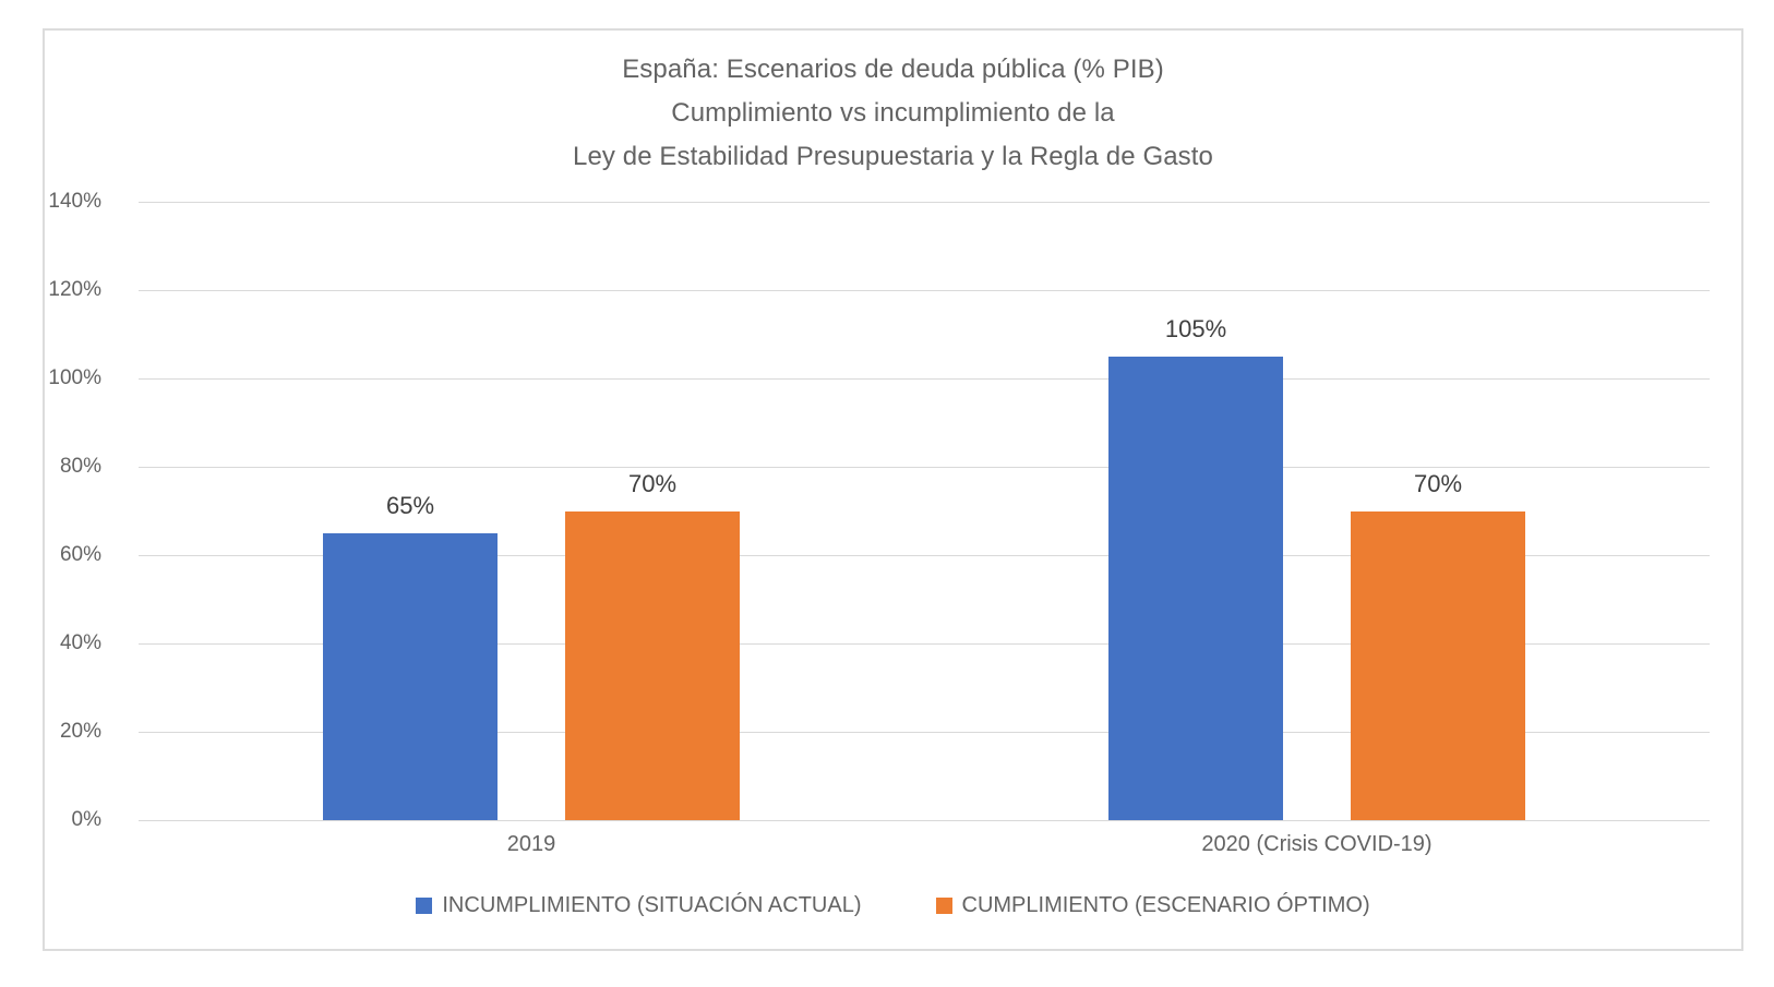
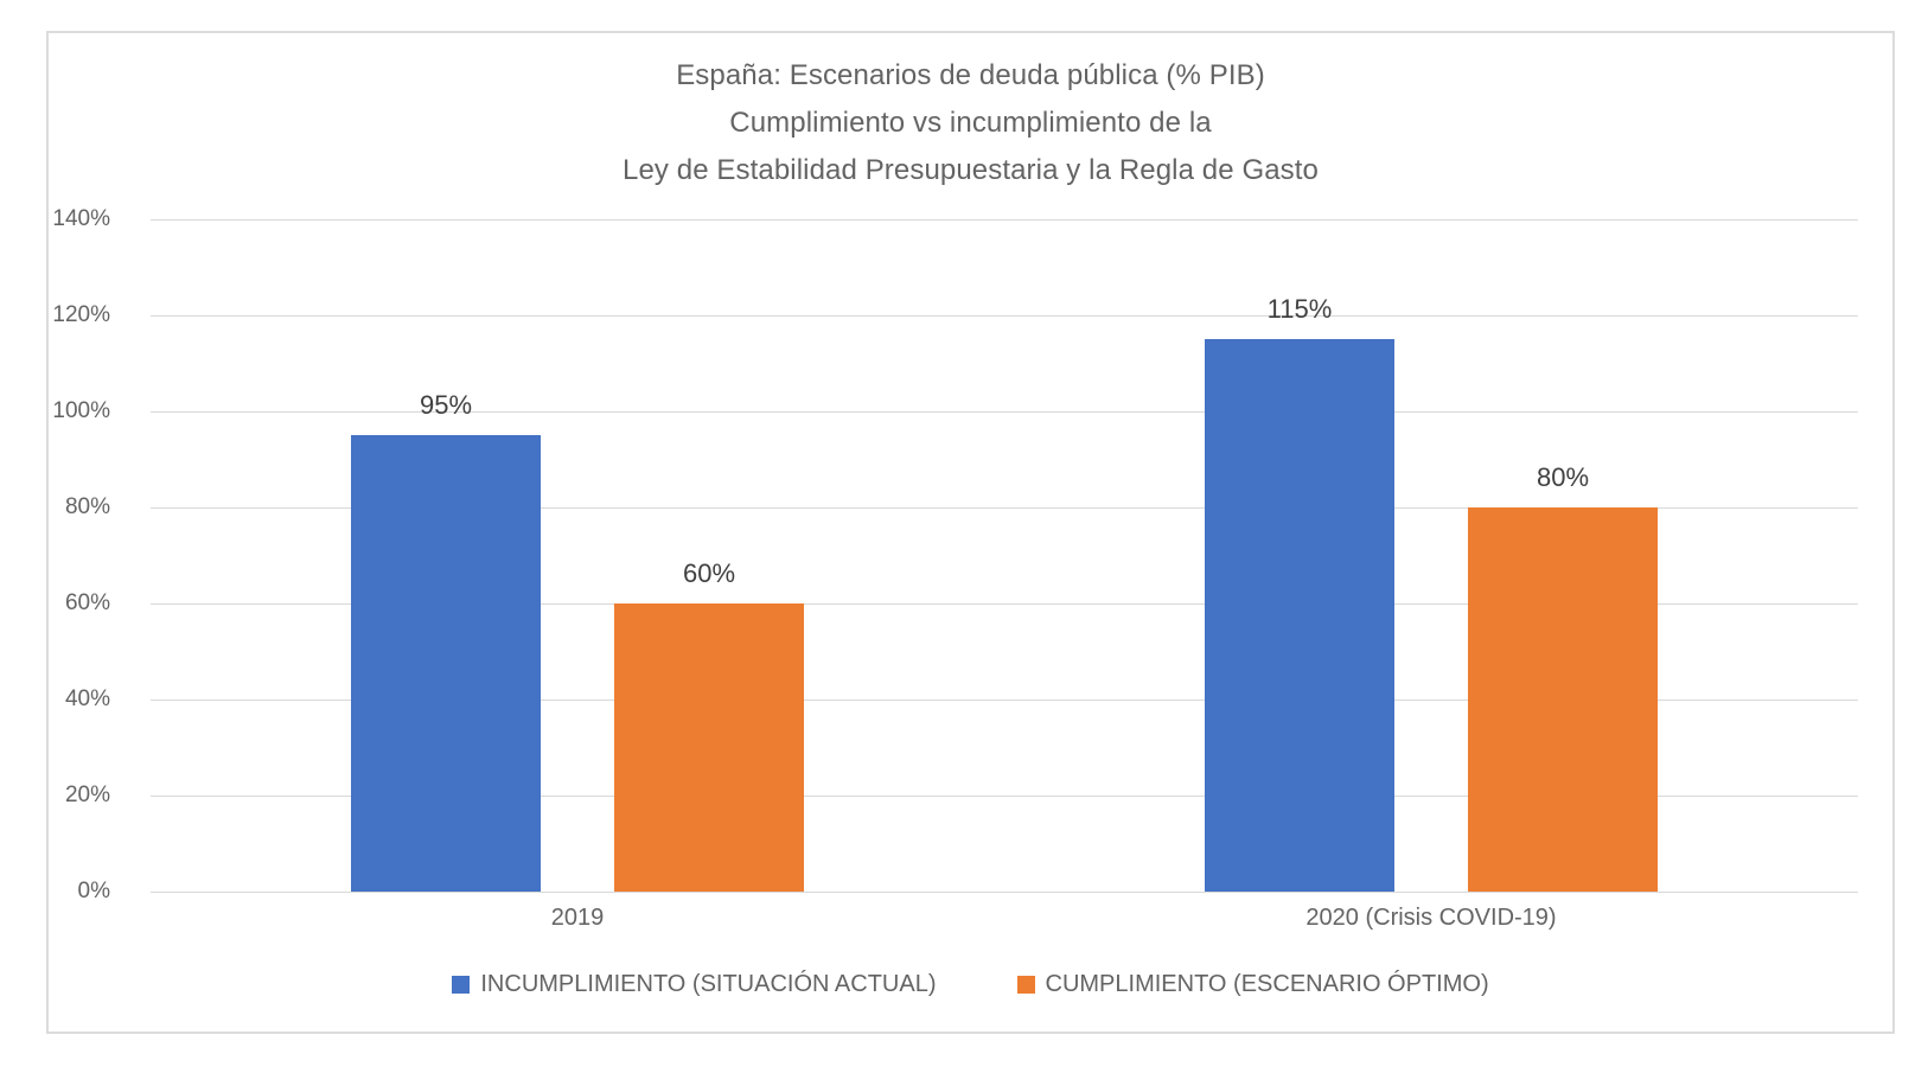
INCUMPLIMIENTO (SITUACIÓN ACTUAL)/2019: 65% -> 95%
CUMPLIMIENTO (ESCENARIO ÓPTIMO)/2019: 70% -> 60%
INCUMPLIMIENTO (SITUACIÓN ACTUAL)/2020 (Crisis COVID-19): 105% -> 115%
CUMPLIMIENTO (ESCENARIO ÓPTIMO)/2020 (Crisis COVID-19): 70% -> 80%
